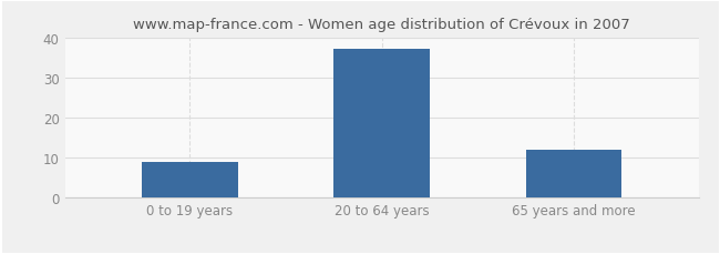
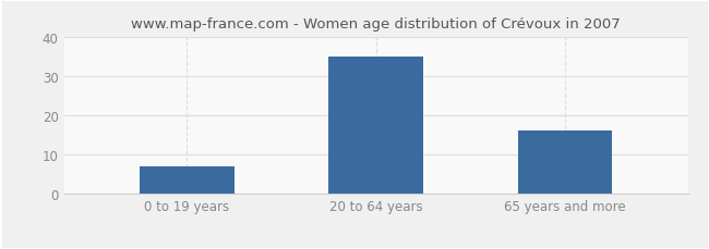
0 to 19 years: 9 -> 7
20 to 64 years: 37 -> 35
65 years and more: 12 -> 16
